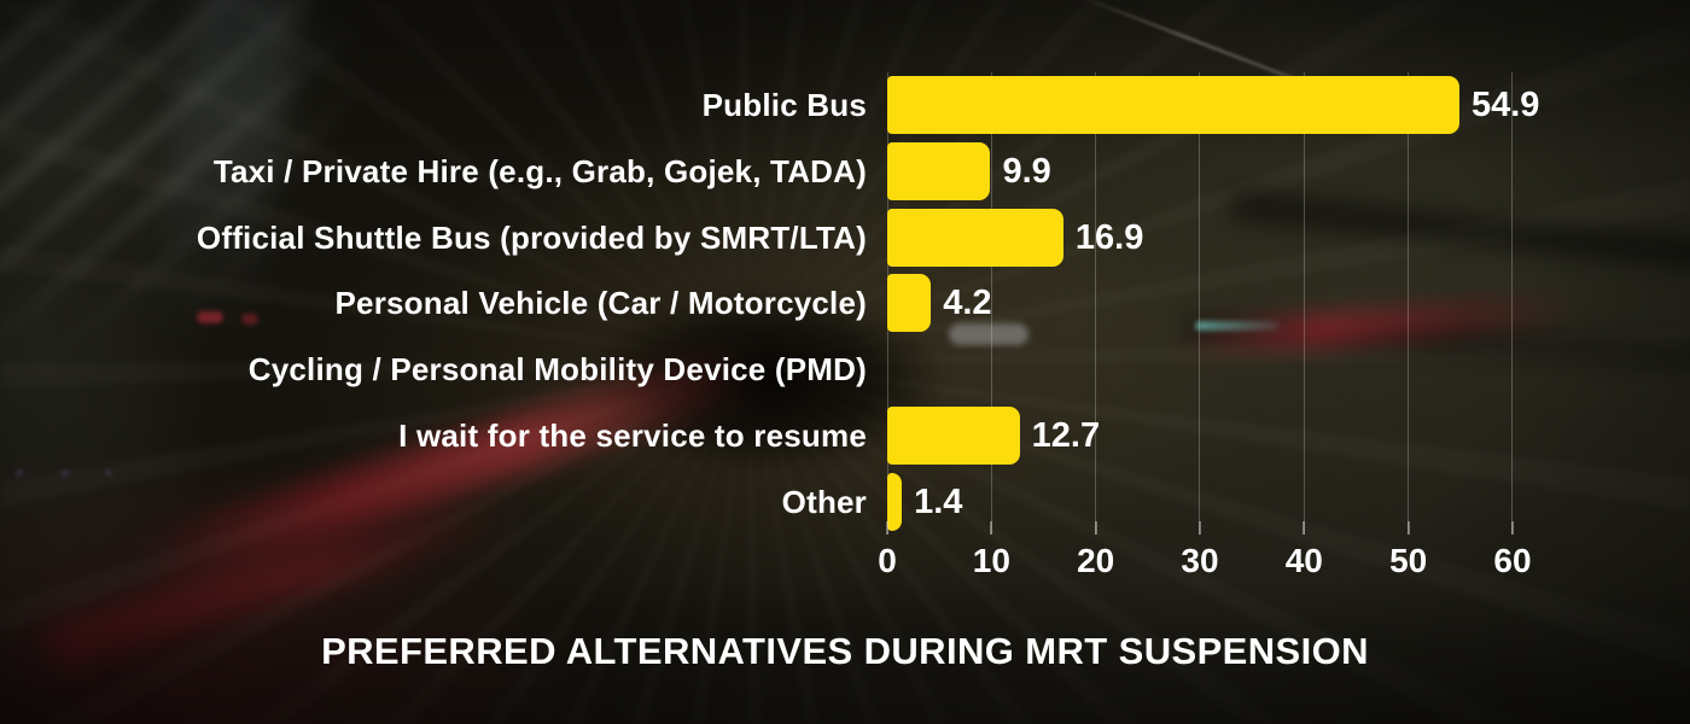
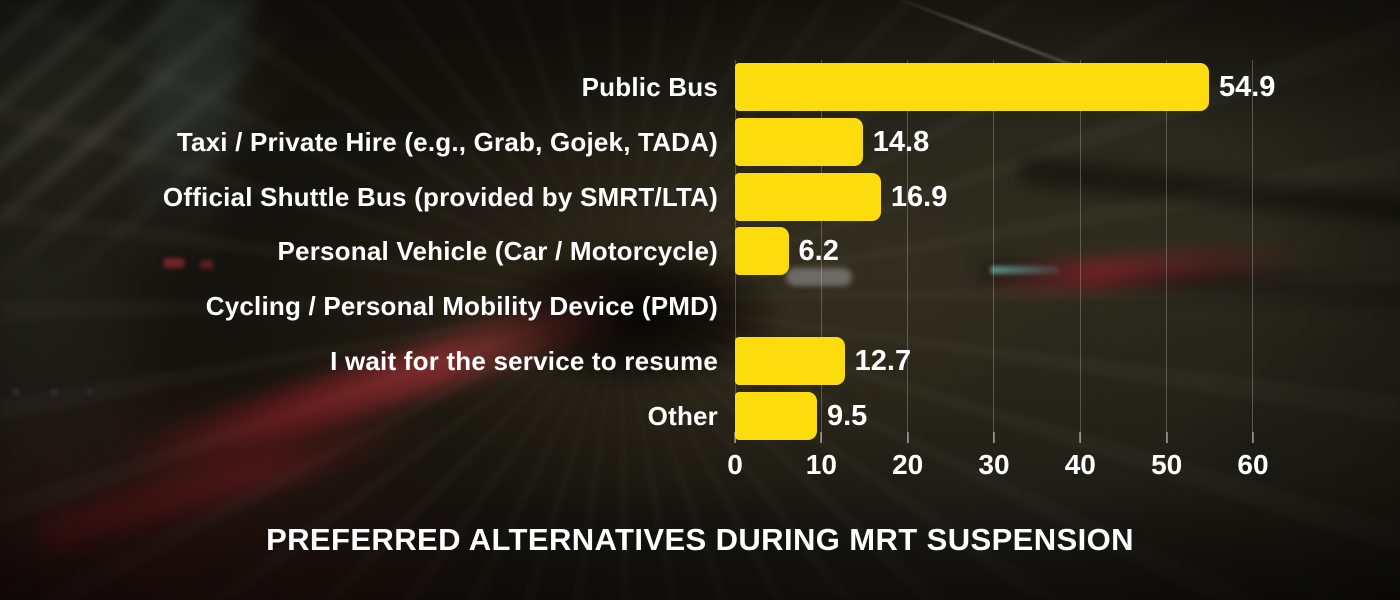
Taxi / Private Hire (e.g., Grab, Gojek, TADA): 9.9 -> 14.8
Personal Vehicle (Car / Motorcycle): 4.2 -> 6.2
Other: 1.4 -> 9.5
